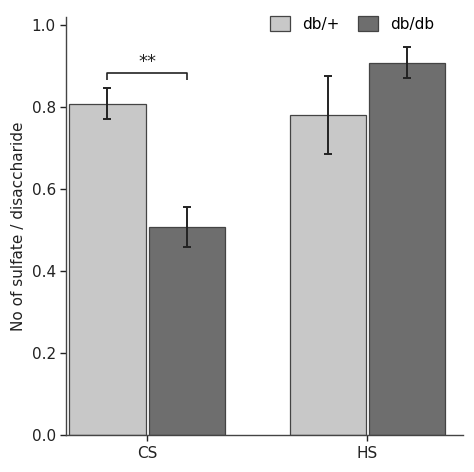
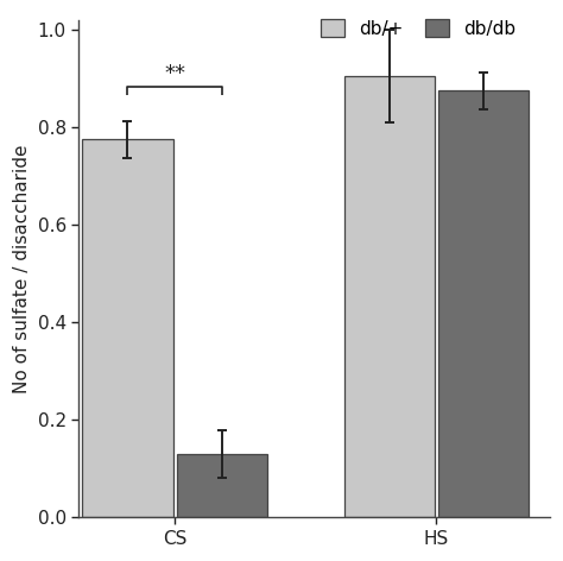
db/+/CS: 0.808 -> 0.775
db/db/CS: 0.508 -> 0.130
db/+/HS: 0.782 -> 0.905
db/db/HS: 0.908 -> 0.875
